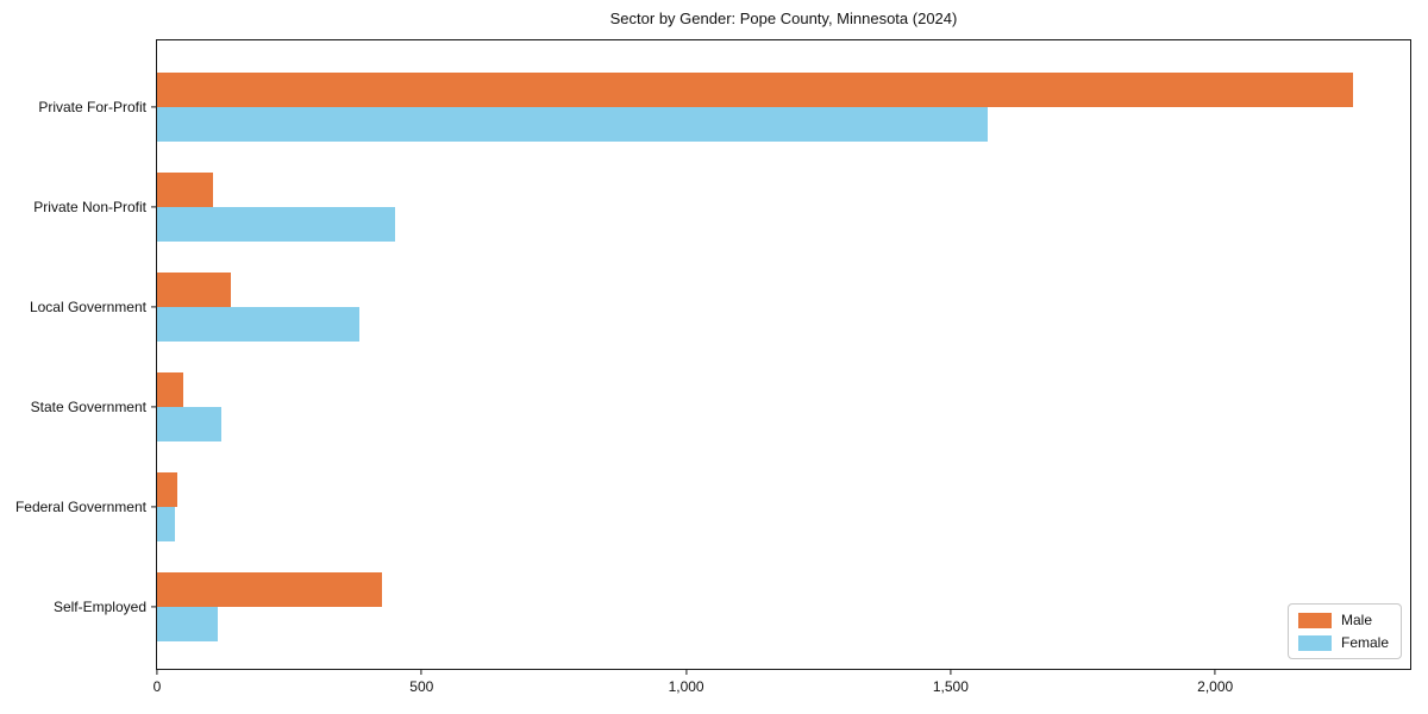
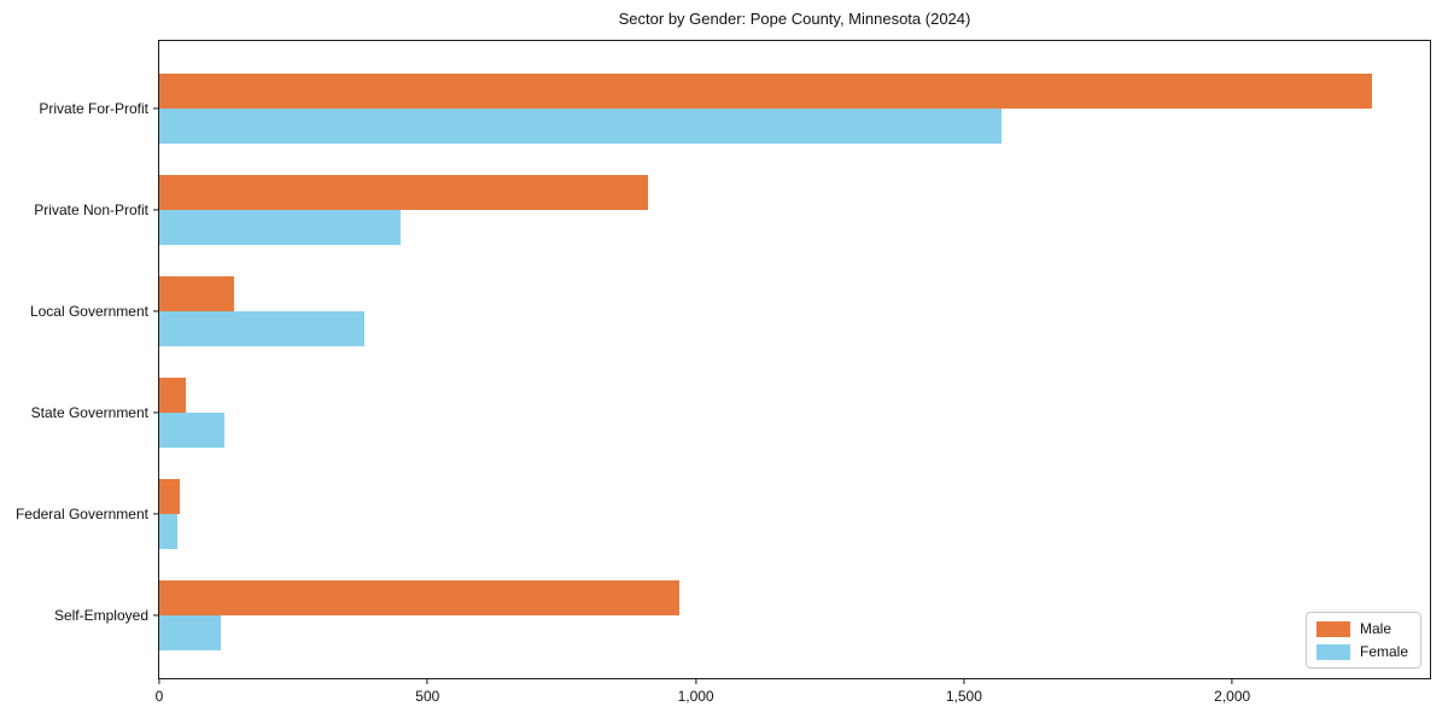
Male/Private Non-Profit: 100 -> 910
Male/Self-Employed: 420 -> 970
